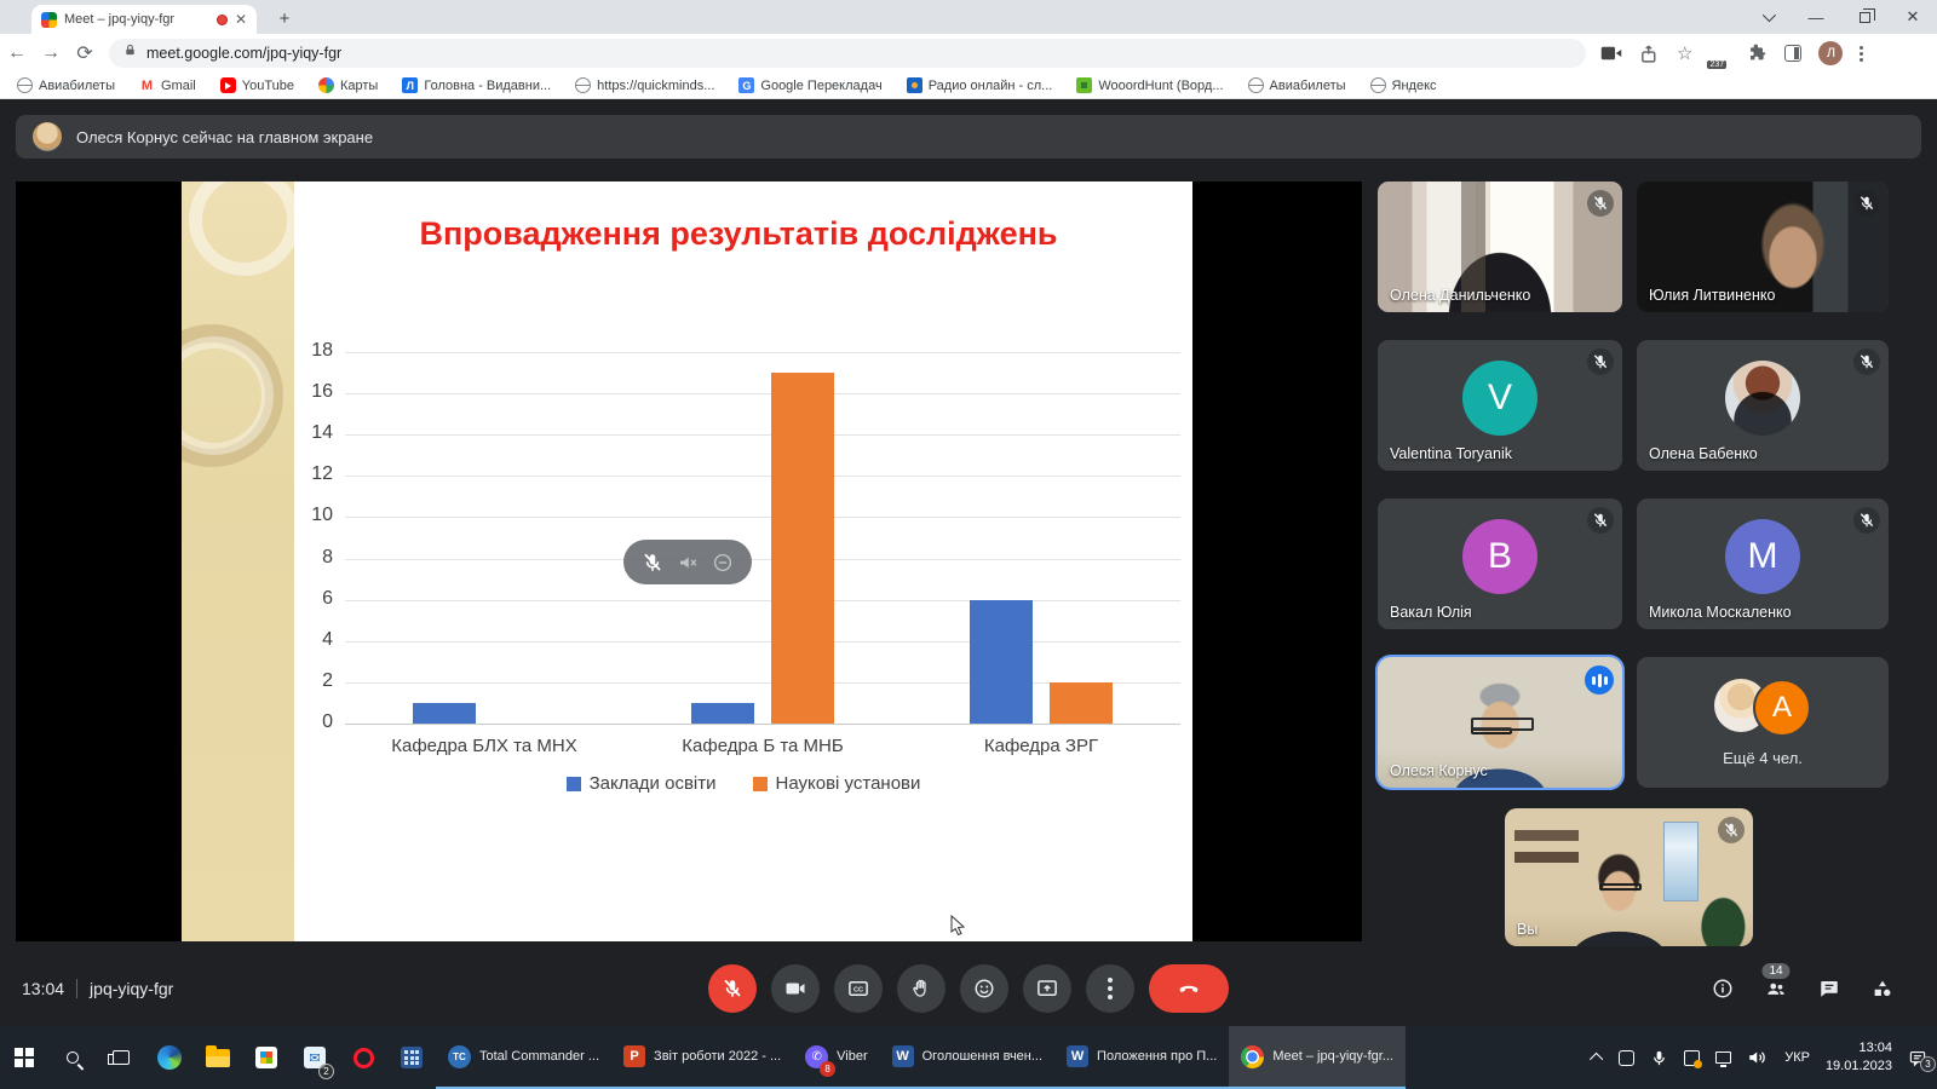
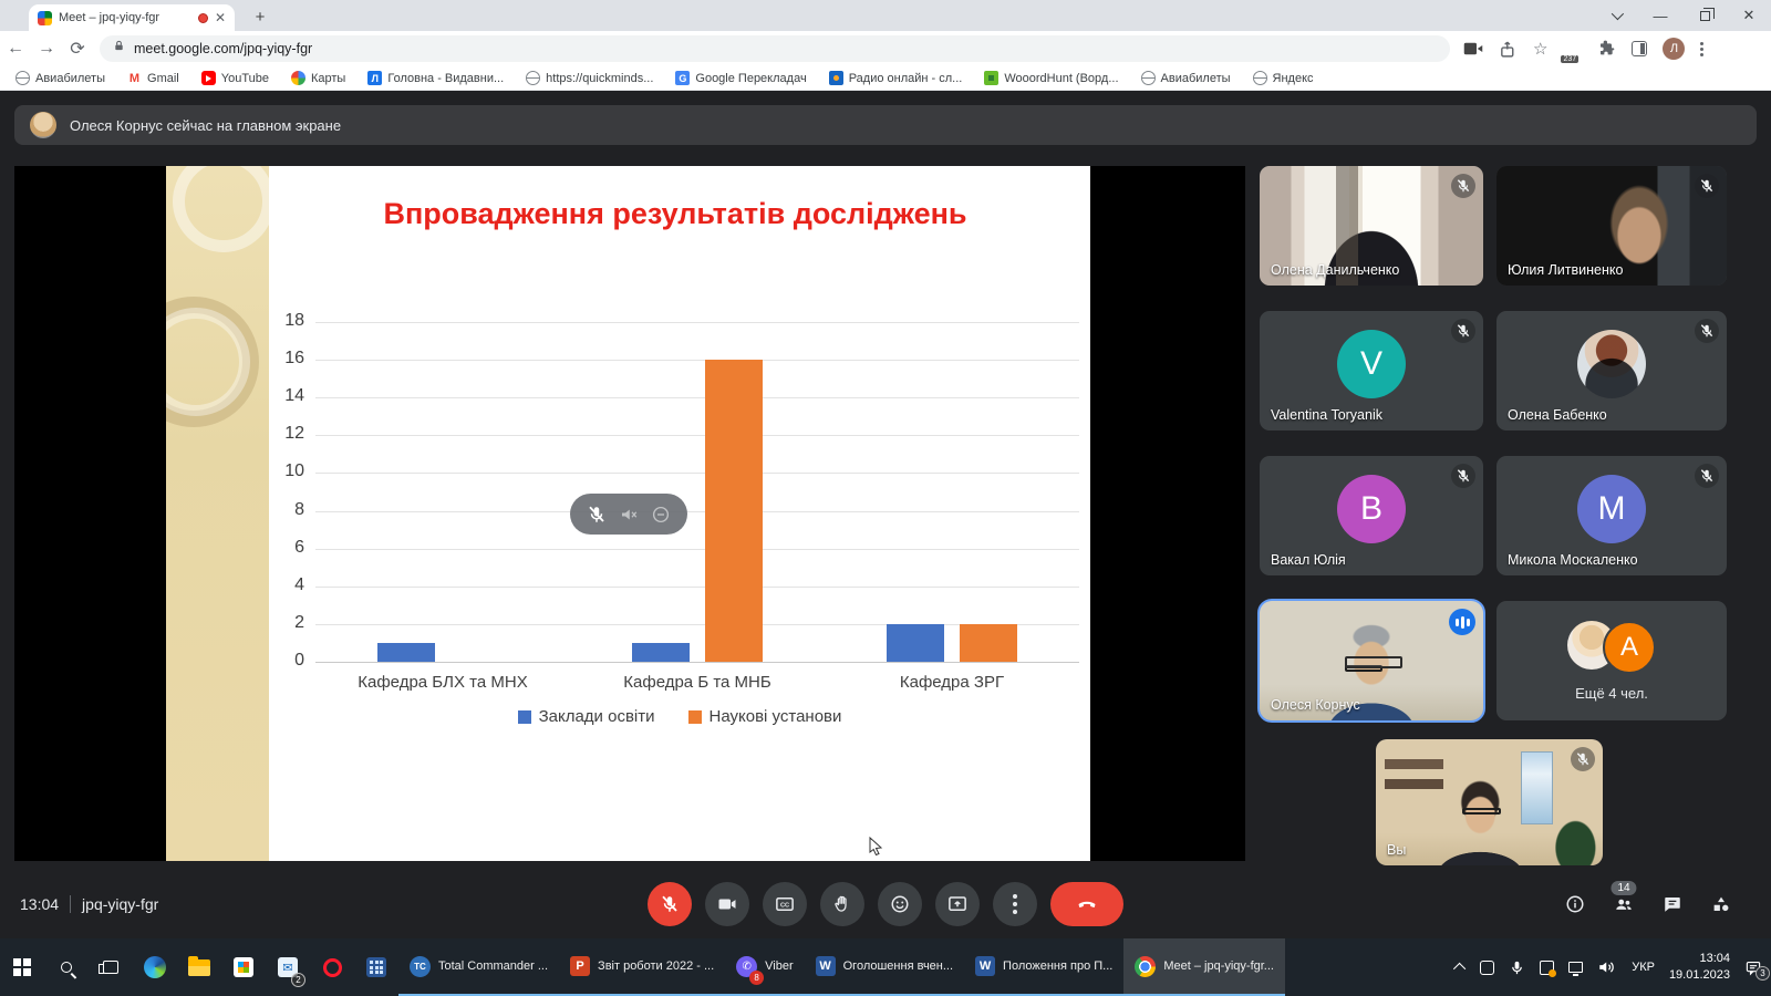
Наукові установи/Кафедра Б та МНБ: 17 -> 16
Заклади освіти/Кафедра ЗРГ: 6 -> 2
